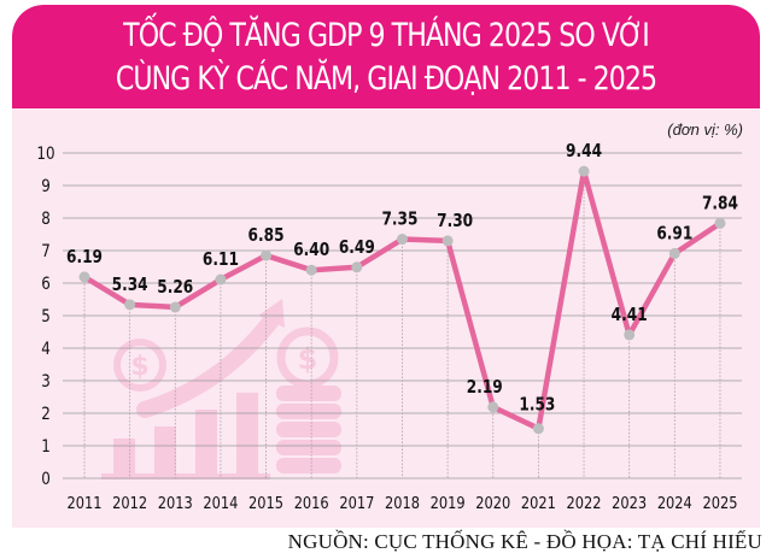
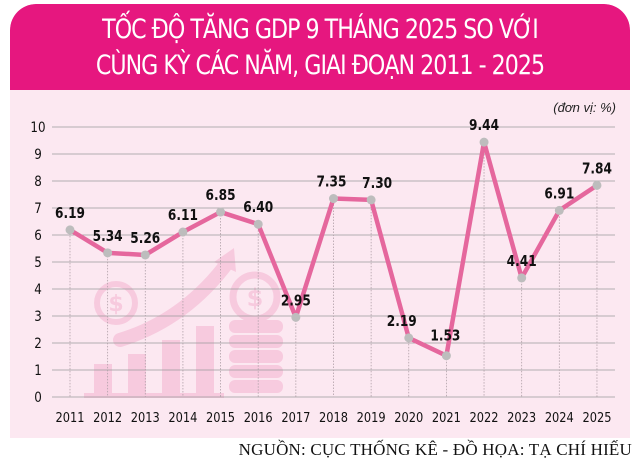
2017: 6.49 -> 2.95
